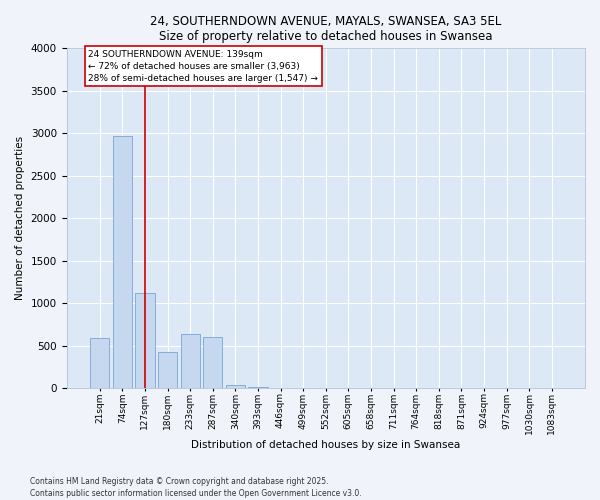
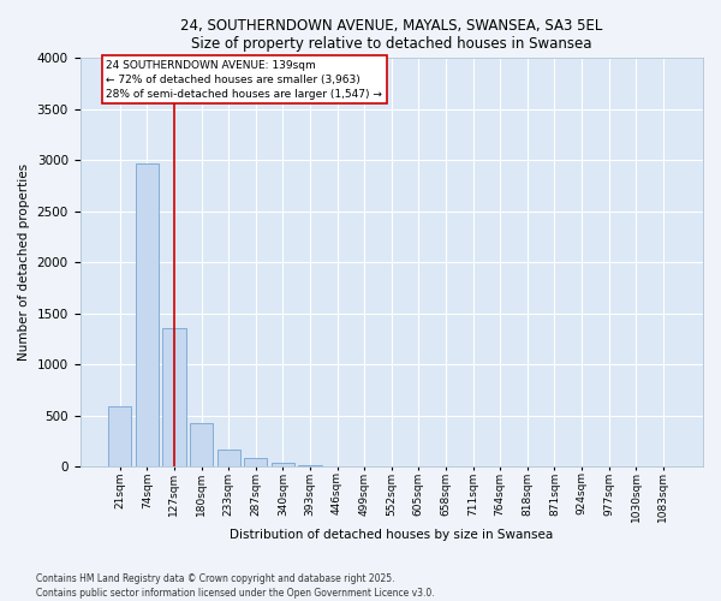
127sqm: 1120 -> 1350
233sqm: 640 -> 170
287sqm: 600 -> 80
